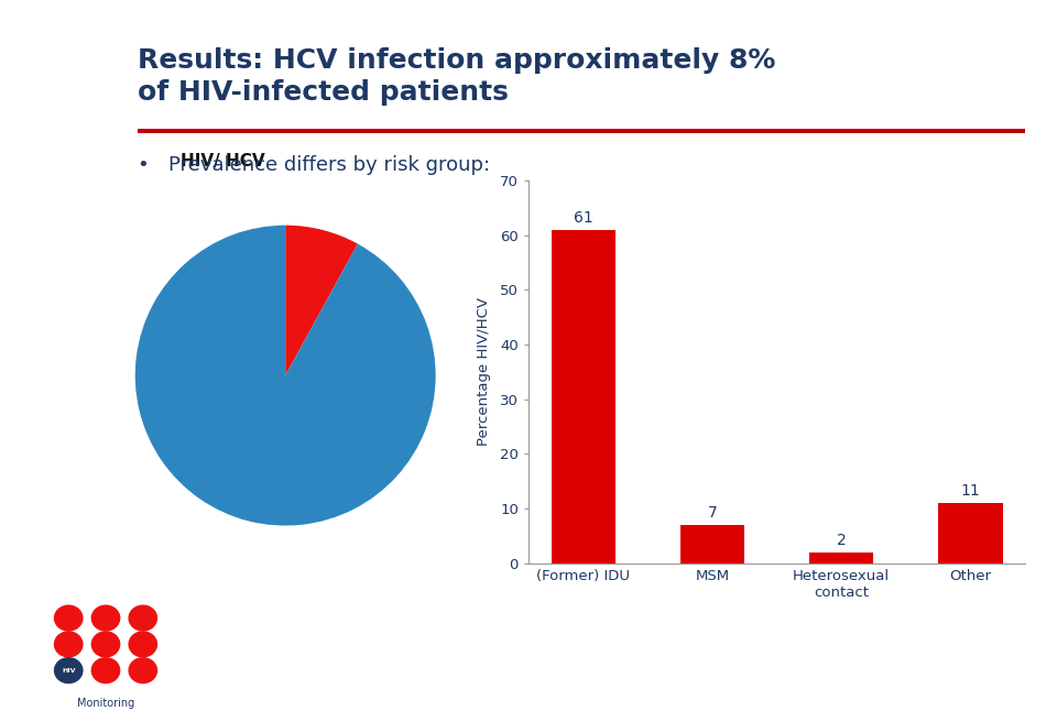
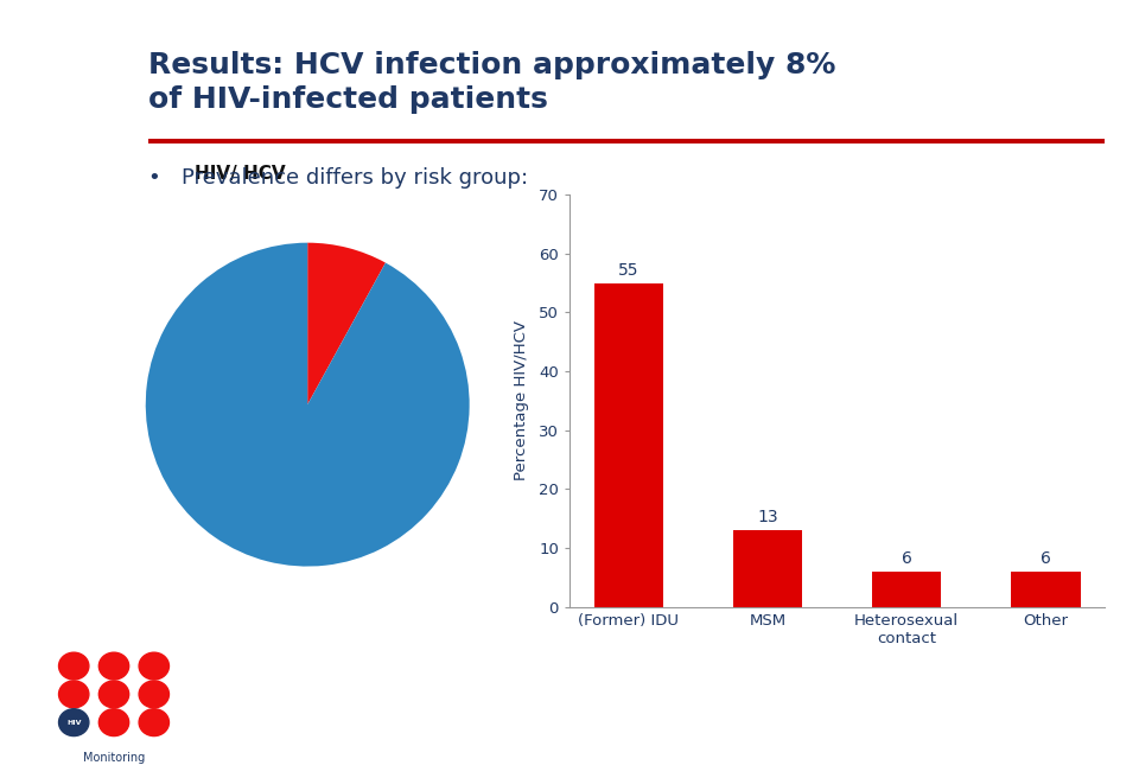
(Former) IDU: 61 -> 55
MSM: 7 -> 13
Heterosexual contact: 2 -> 6
Other: 11 -> 6
